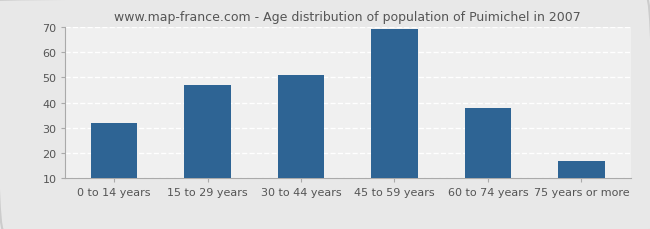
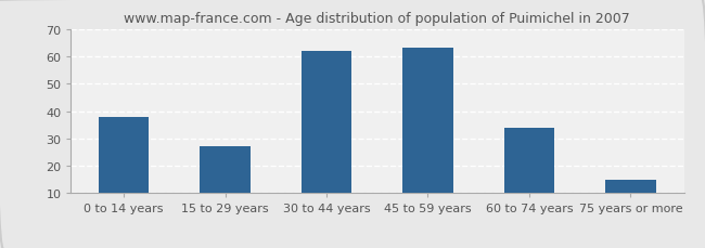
0 to 14 years: 32 -> 38
15 to 29 years: 47 -> 27
30 to 44 years: 51 -> 62
45 to 59 years: 69 -> 63
60 to 74 years: 38 -> 34
75 years or more: 17 -> 15
